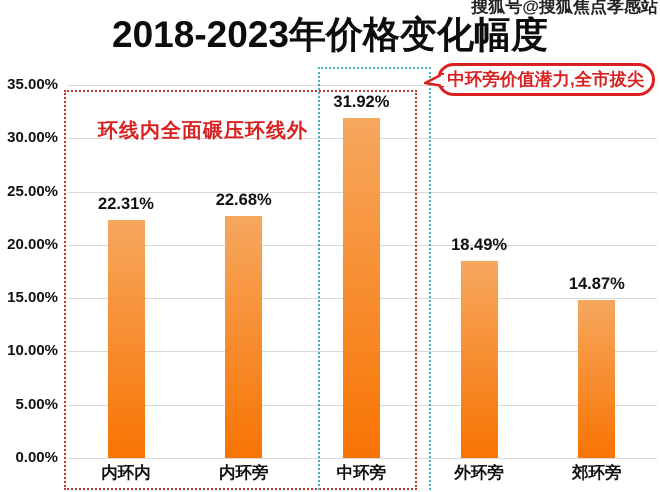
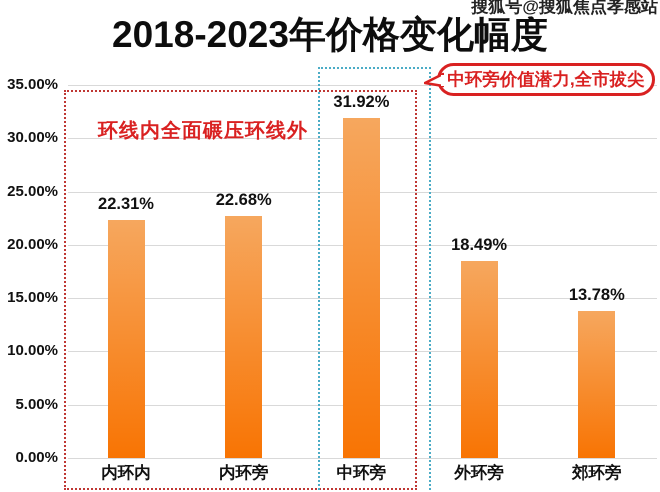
郊环旁: 14.87% -> 13.78%
